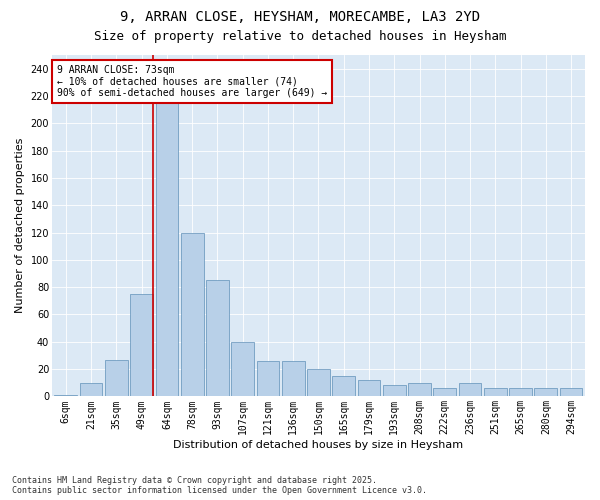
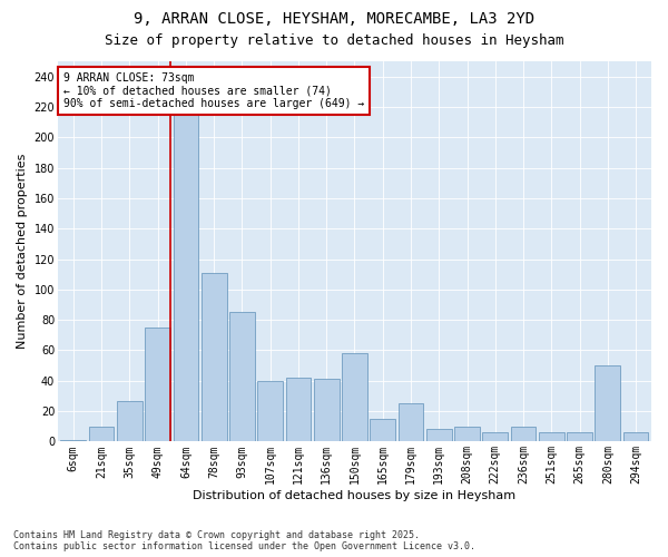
78sqm: 120 -> 111
121sqm: 26 -> 42
136sqm: 26 -> 41
150sqm: 20 -> 58
179sqm: 12 -> 25
280sqm: 6 -> 50
